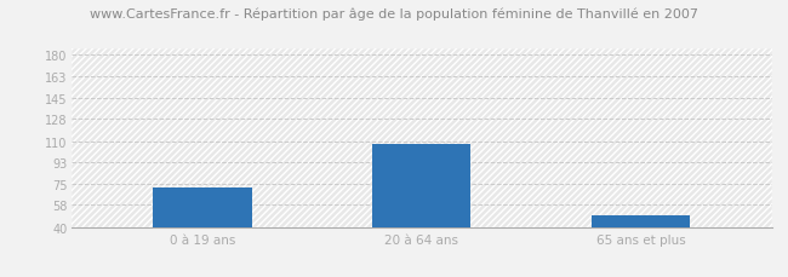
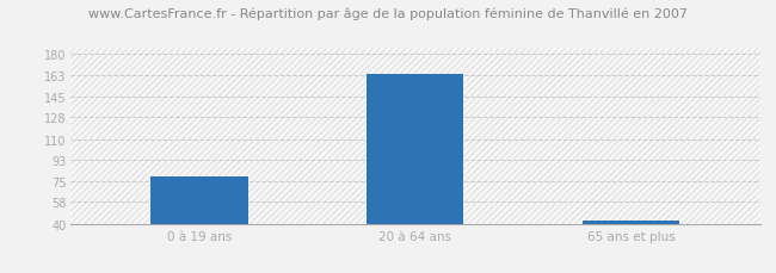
0 à 19 ans: 72 -> 79
20 à 64 ans: 108 -> 164
65 ans et plus: 49 -> 43
